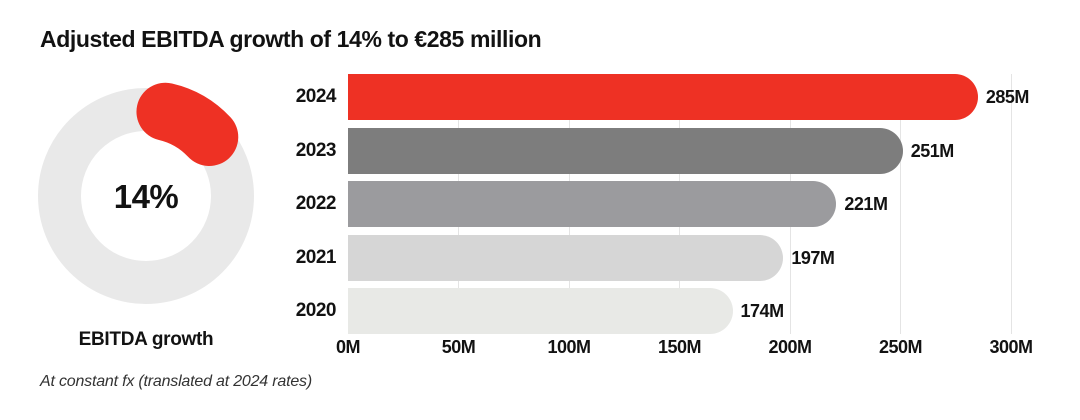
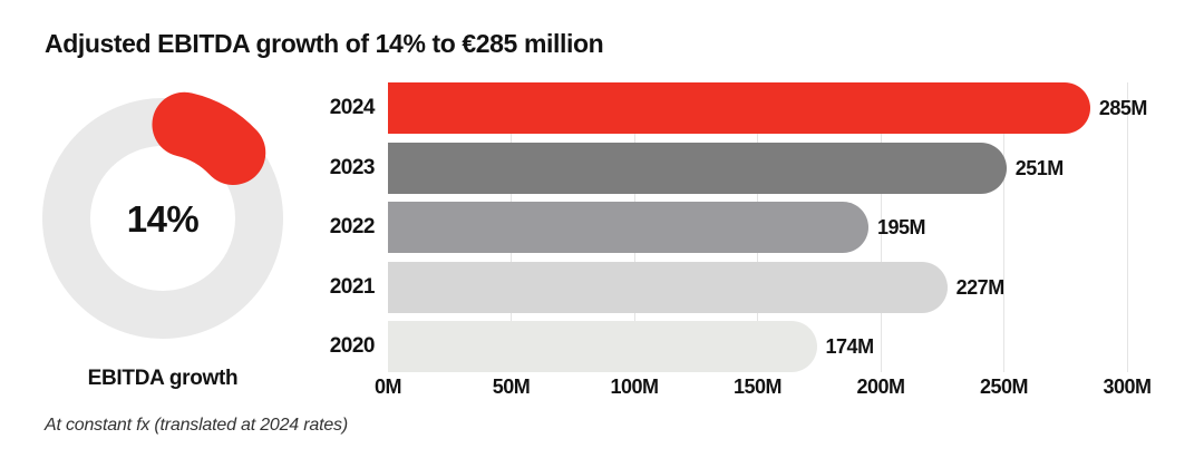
2022: 221M -> 195M
2021: 197M -> 227M
